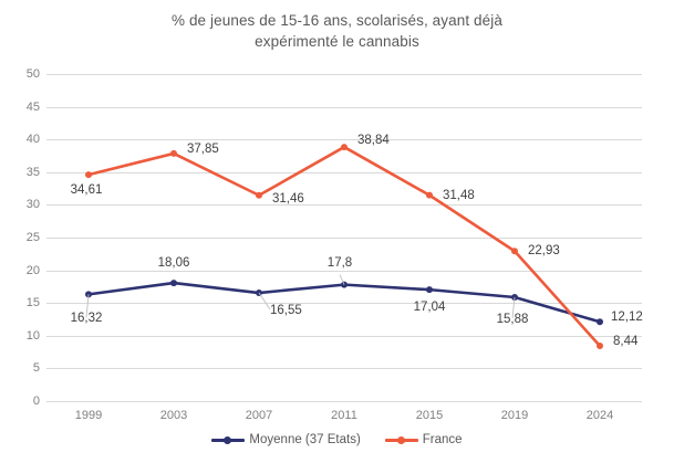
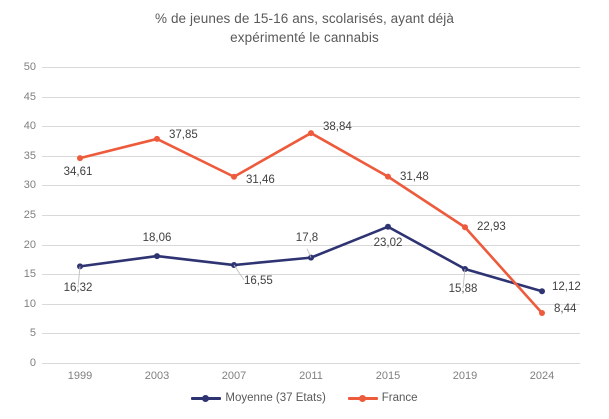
Moyenne (37 Etats)/2015: 17,04 -> 23,02
